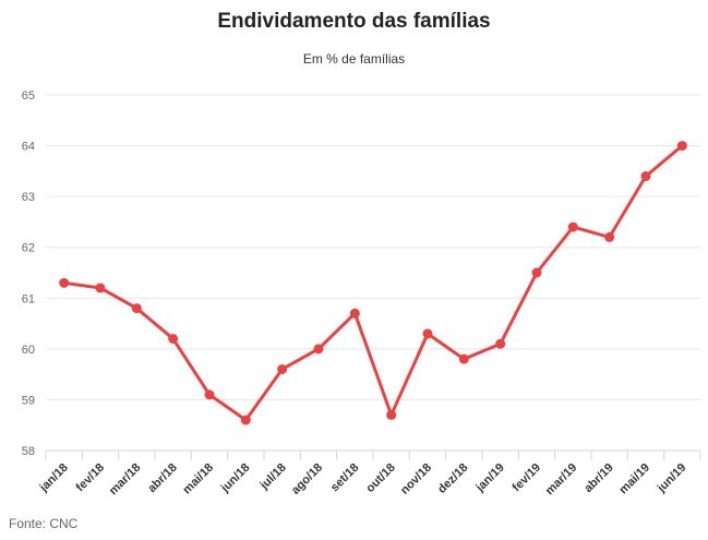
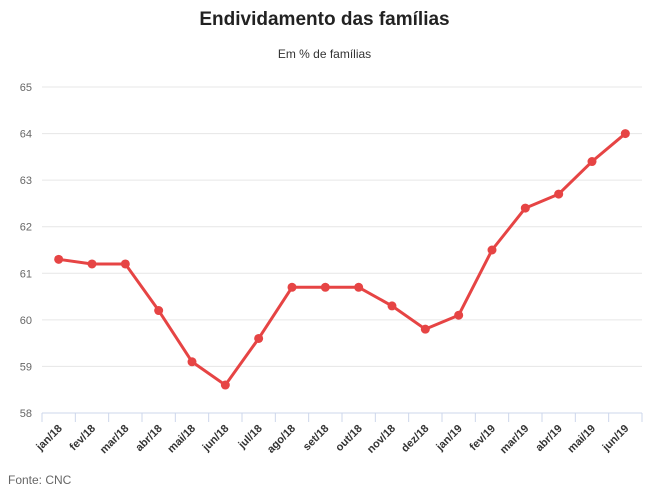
mar/18: 60.8 -> 61.2
ago/18: 60.0 -> 60.7
out/18: 58.7 -> 60.7
abr/19: 62.2 -> 62.7
